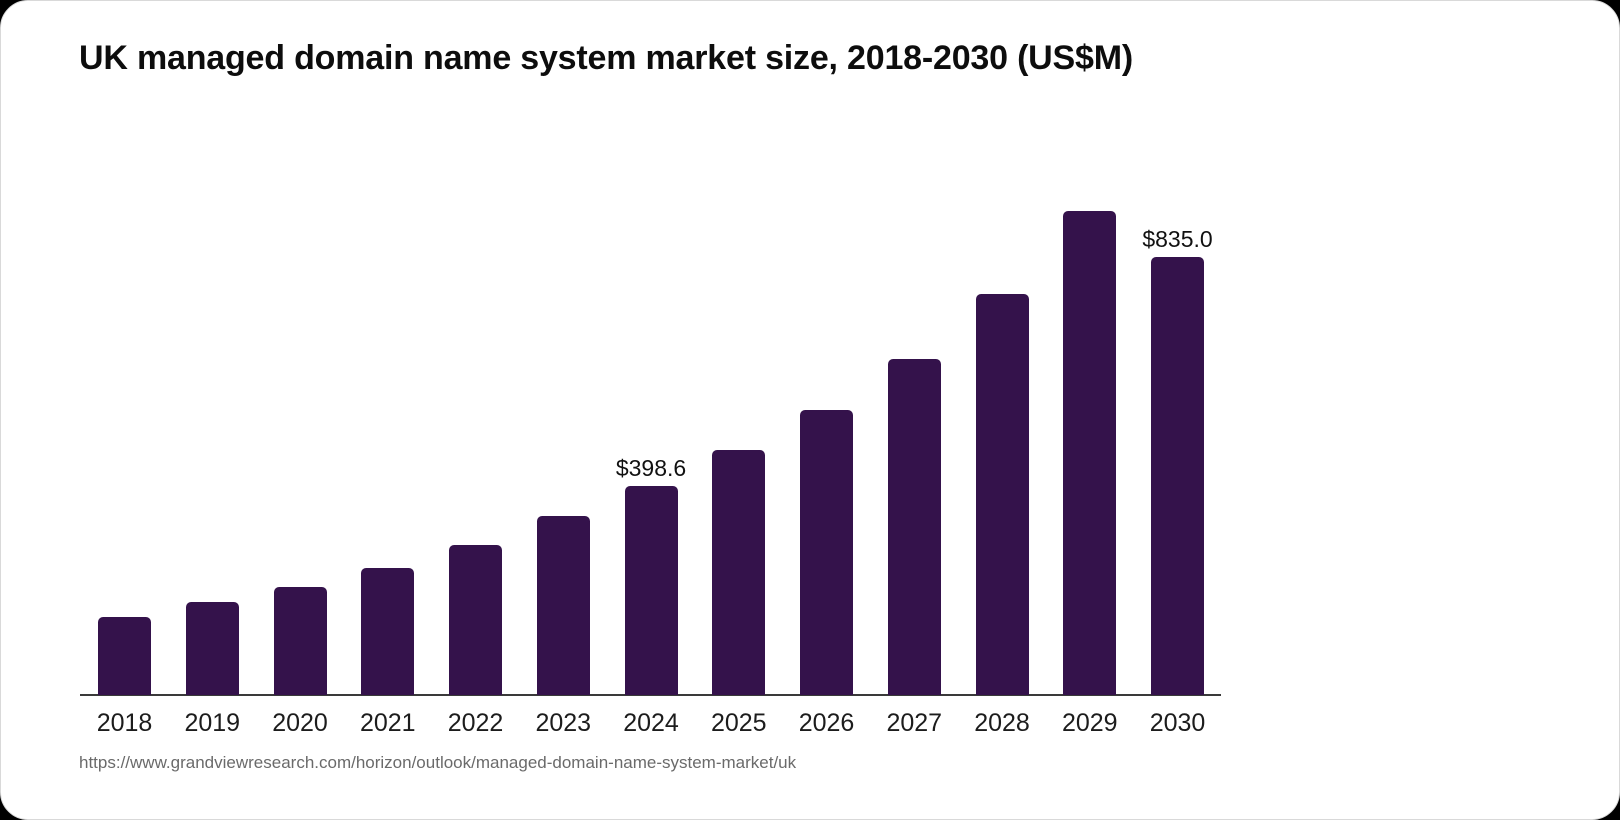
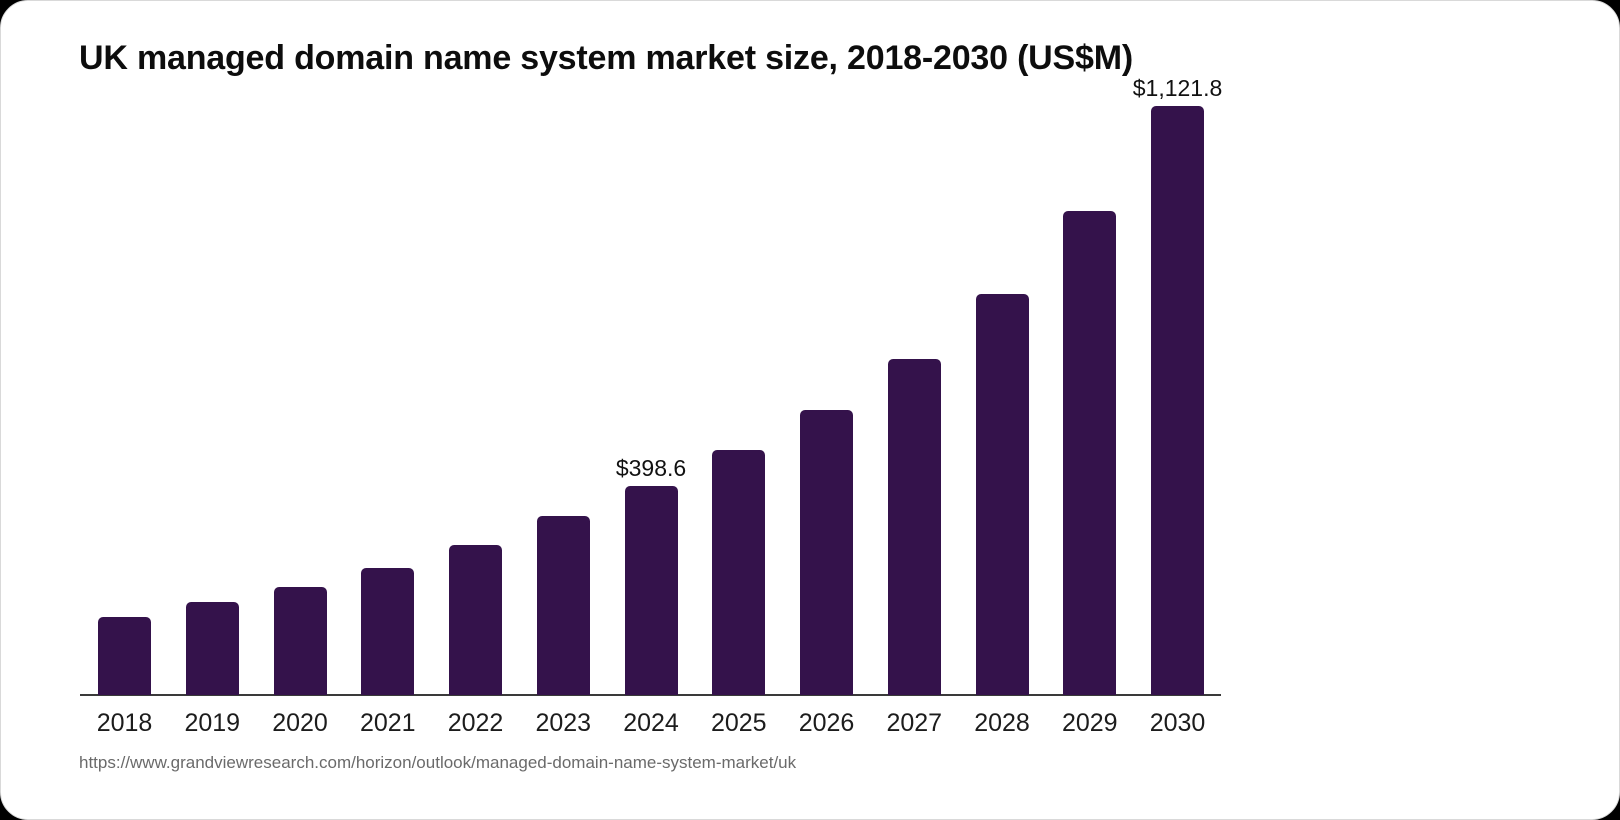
2030: $835.0 -> $1,121.8
